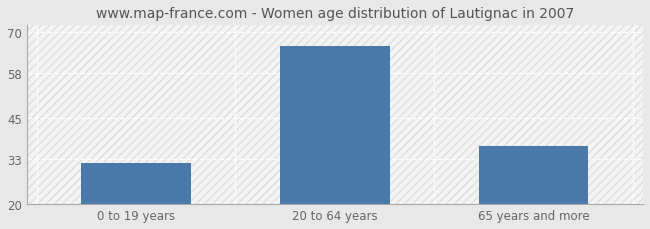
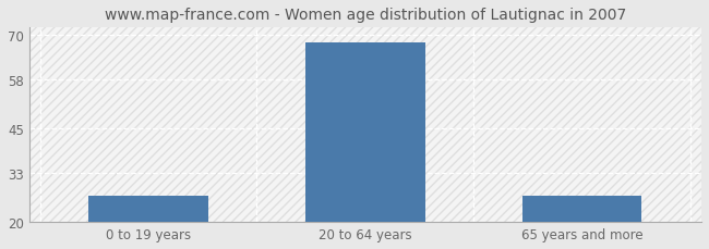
0 to 19 years: 32 -> 27
20 to 64 years: 66 -> 68
65 years and more: 37 -> 27
